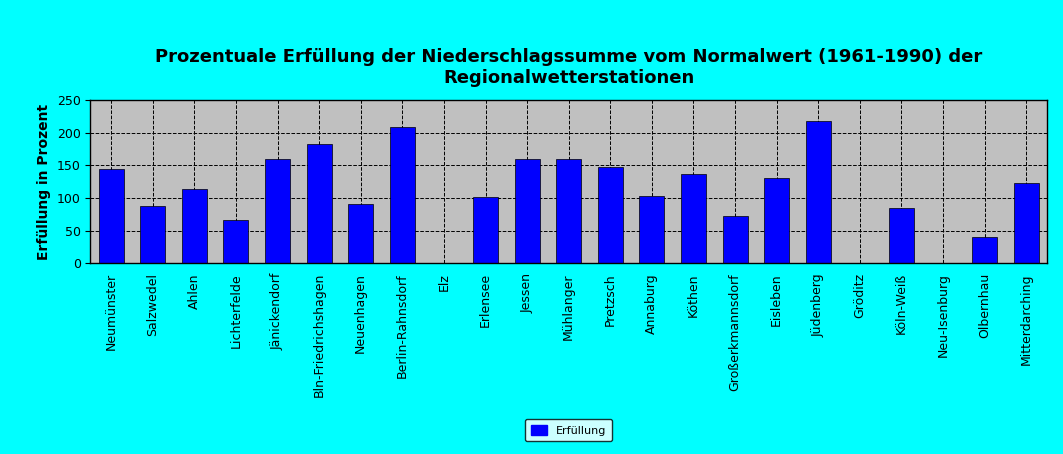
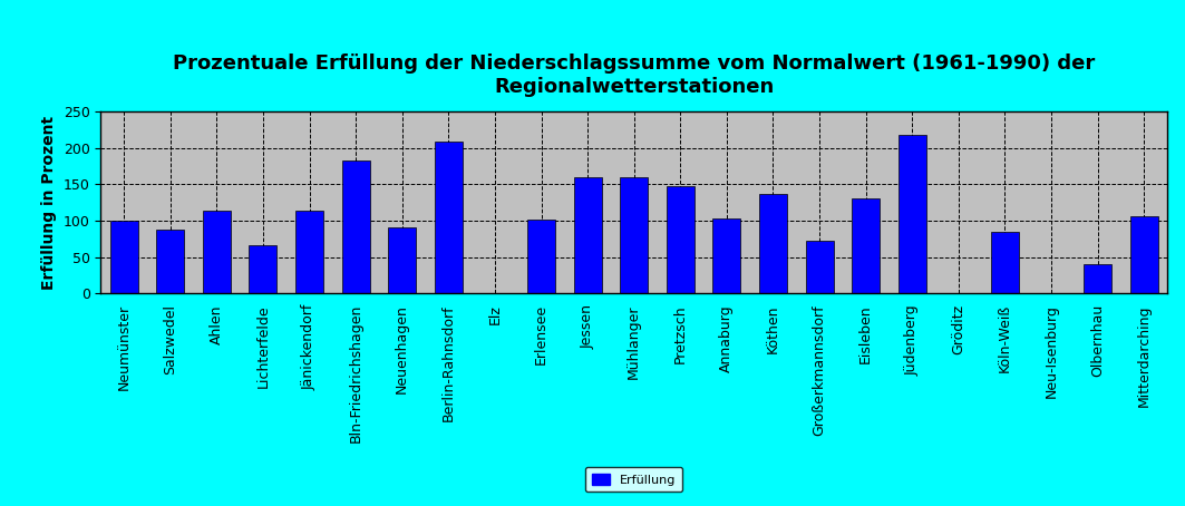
Neumünster: 144 -> 100
Jänickendorf: 160 -> 114
Mitterdarching: 123 -> 106
